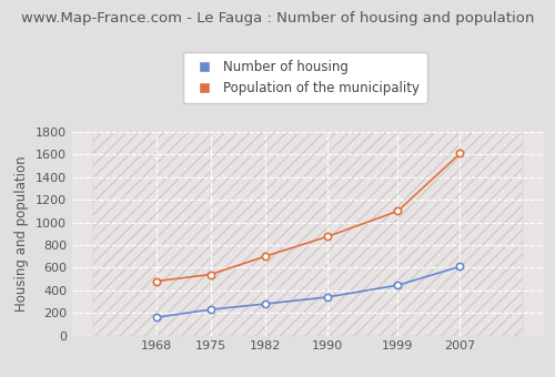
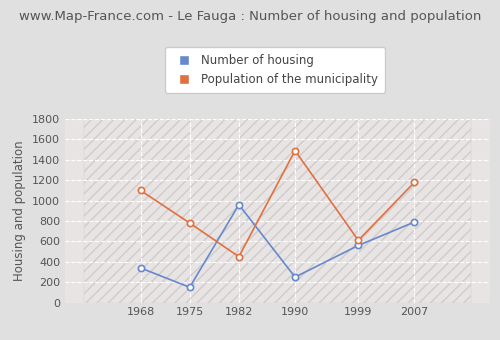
Number of housing/1968: 160 -> 340
Population of the municipality/1968: 480 -> 1100
Number of housing/1975: 230 -> 150
Population of the municipality/1975: 540 -> 780
Number of housing/1982: 280 -> 960
Population of the municipality/1982: 700 -> 450
Number of housing/1990: 340 -> 250
Population of the municipality/1990: 880 -> 1490
Number of housing/1999: 440 -> 560
Population of the municipality/1999: 1100 -> 610
Number of housing/2007: 610 -> 790
Population of the municipality/2007: 1610 -> 1180
